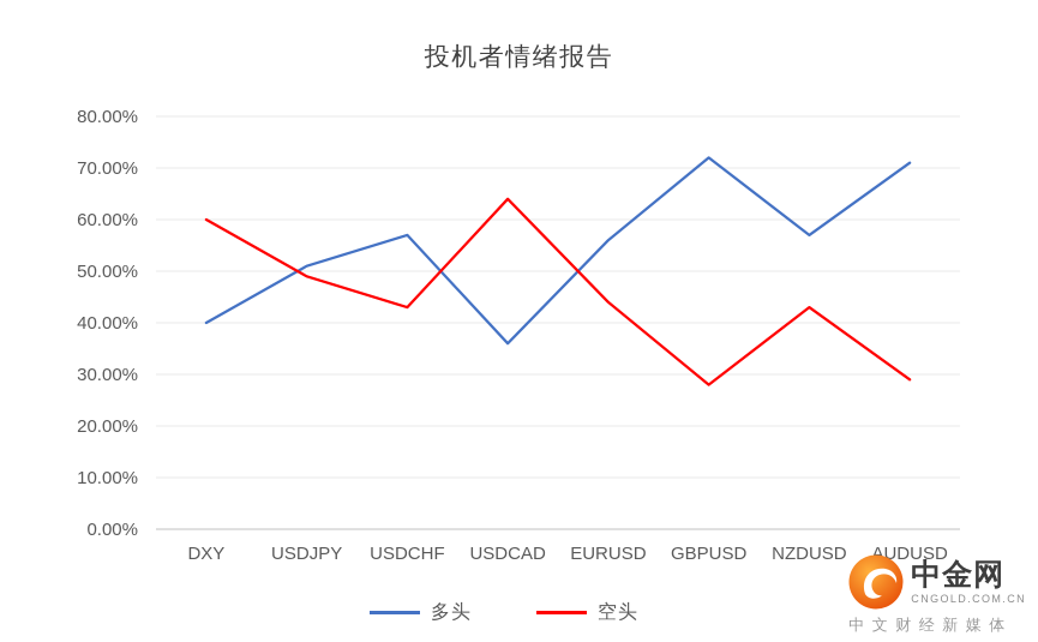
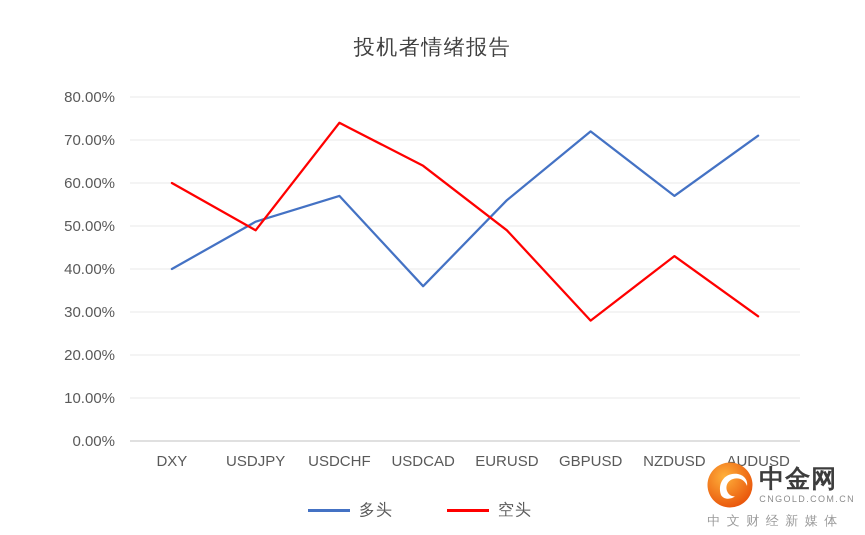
空头/USDCHF: 43% -> 74%
空头/EURUSD: 44% -> 49%
